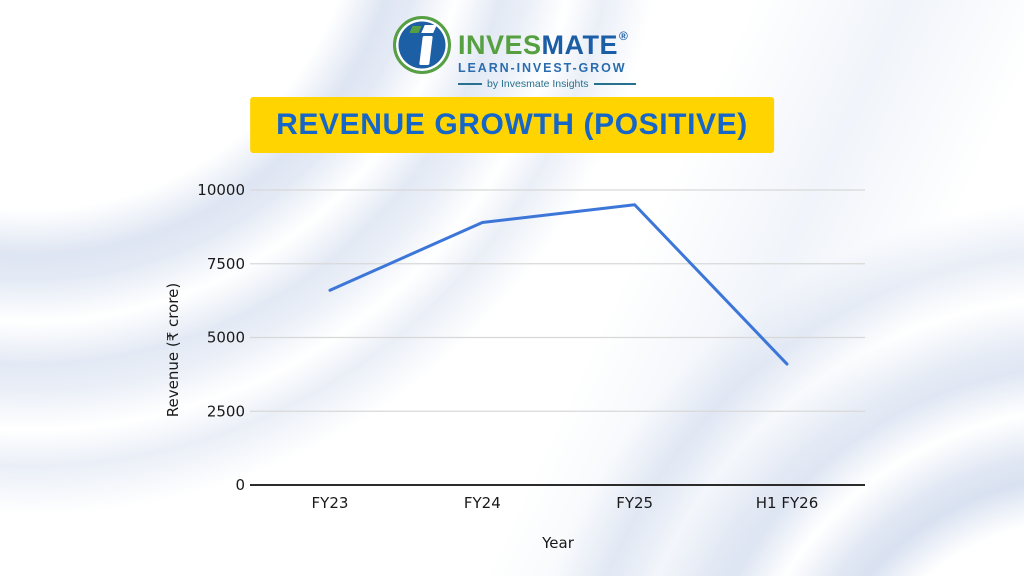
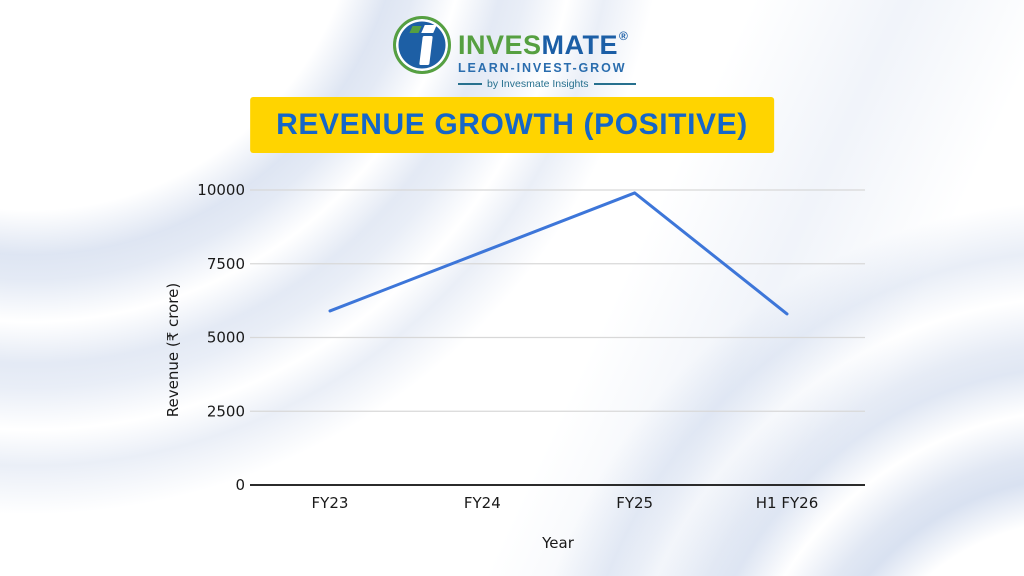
FY23: 6600 -> 5900
FY24: 8900 -> 7900
FY25: 9500 -> 9900
H1 FY26: 4100 -> 5800
